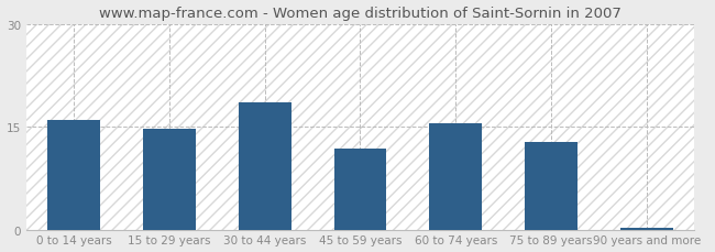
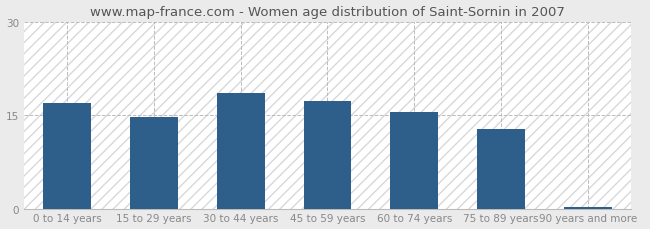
0 to 14 years: 16.0 -> 17.0
45 to 59 years: 11.8 -> 17.2
